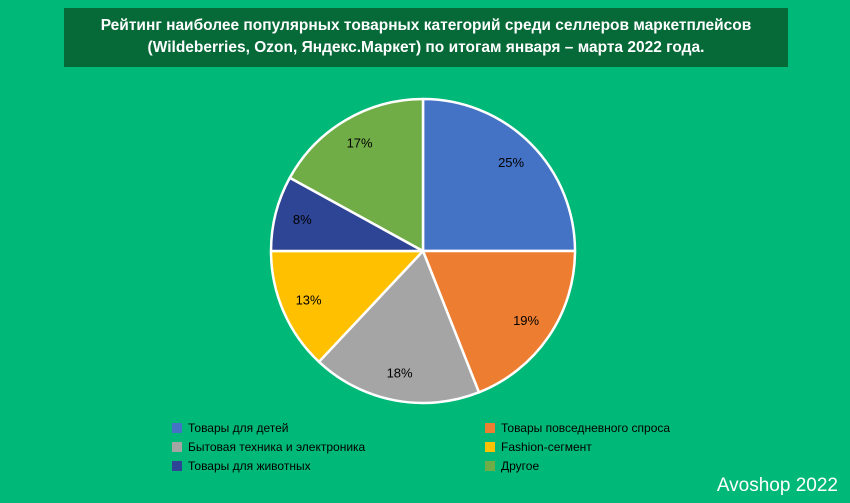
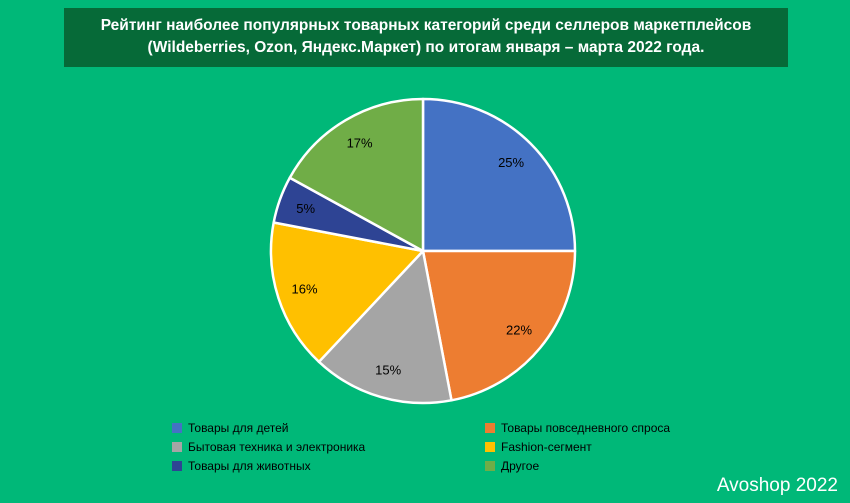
Товары повседневного спроса: 19% -> 22%
Бытовая техника и электроника: 18% -> 15%
Fashion-сегмент: 13% -> 16%
Товары для животных: 8% -> 5%
